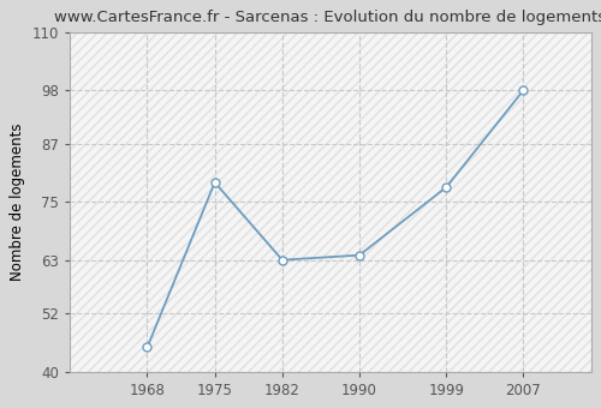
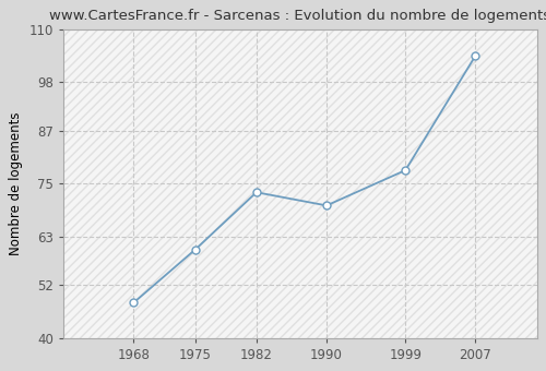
1968: 45 -> 48
1975: 79 -> 60
1982: 63 -> 73
1990: 64 -> 70
2007: 98 -> 104
